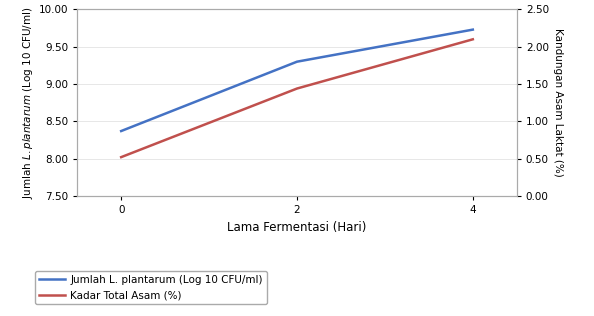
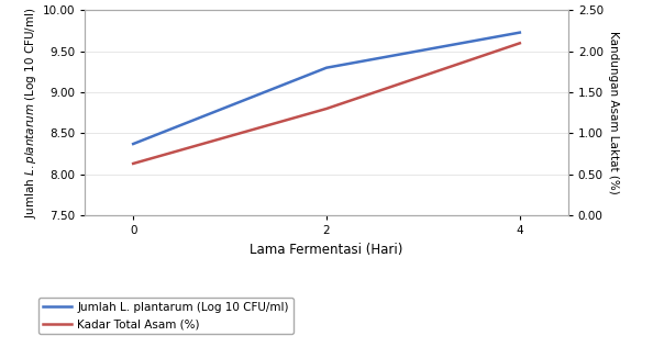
Kadar Total Asam (%)/0: 0.52 -> 0.63
Kadar Total Asam (%)/2: 1.44 -> 1.30
